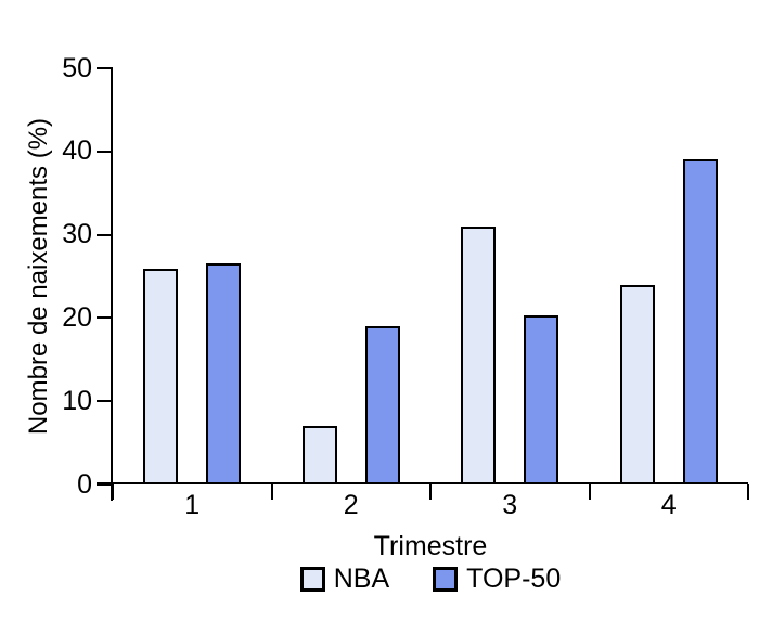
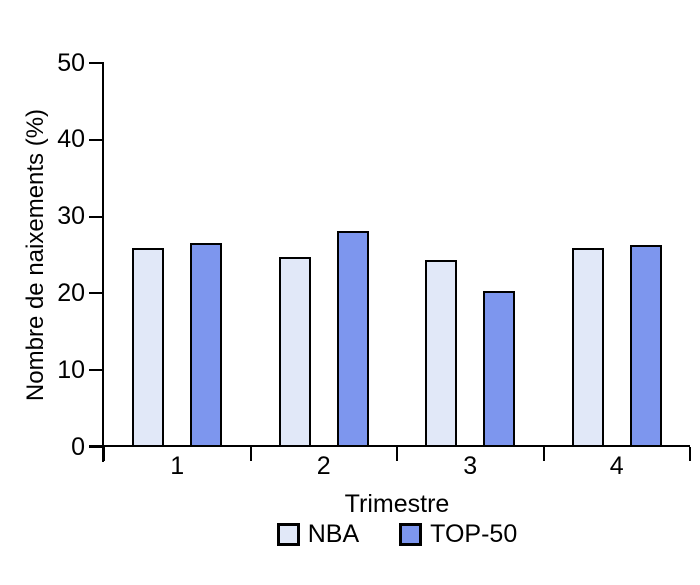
NBA/2: 7 -> 25
TOP-50/2: 19 -> 28
NBA/3: 31 -> 24
NBA/4: 24 -> 26
TOP-50/4: 39 -> 26
